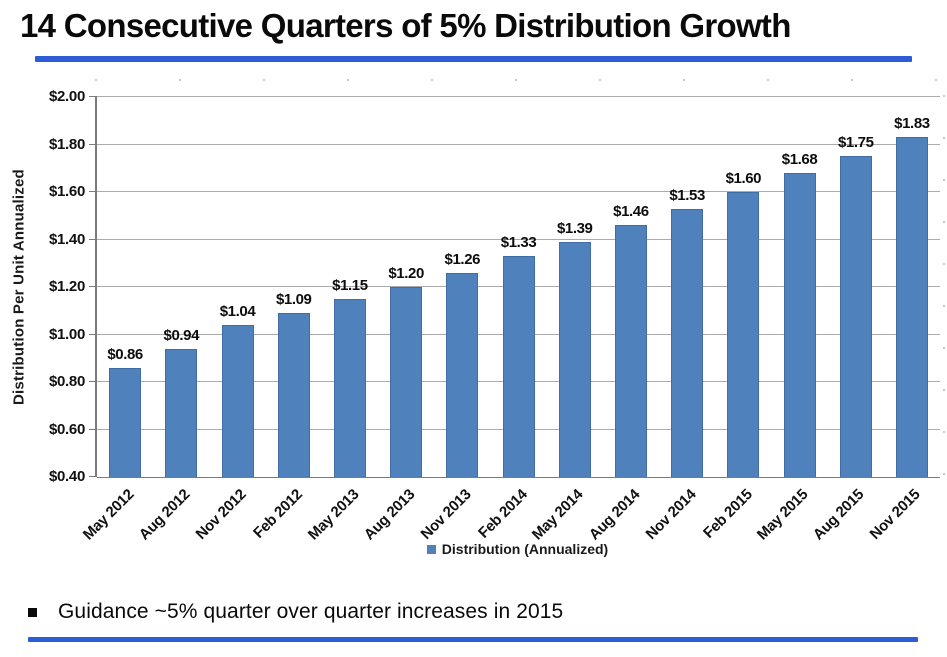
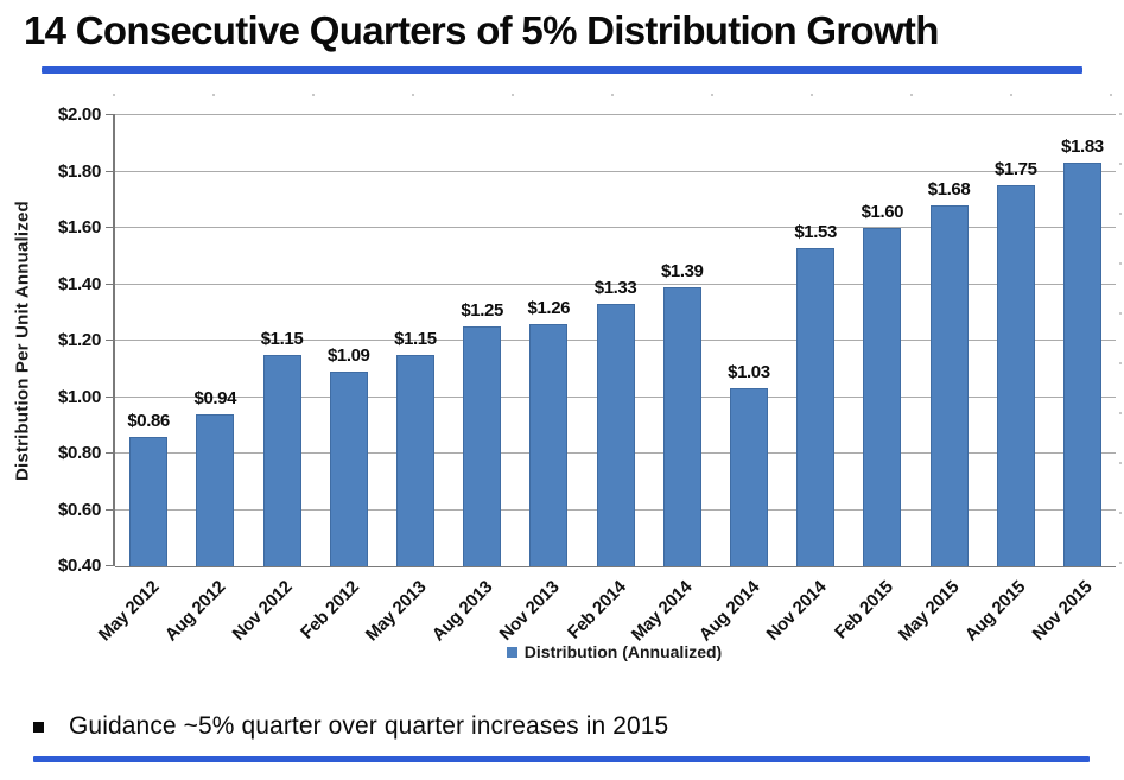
Nov 2012: $1.04 -> $1.15
Aug 2013: $1.20 -> $1.25
Aug 2014: $1.46 -> $1.03
